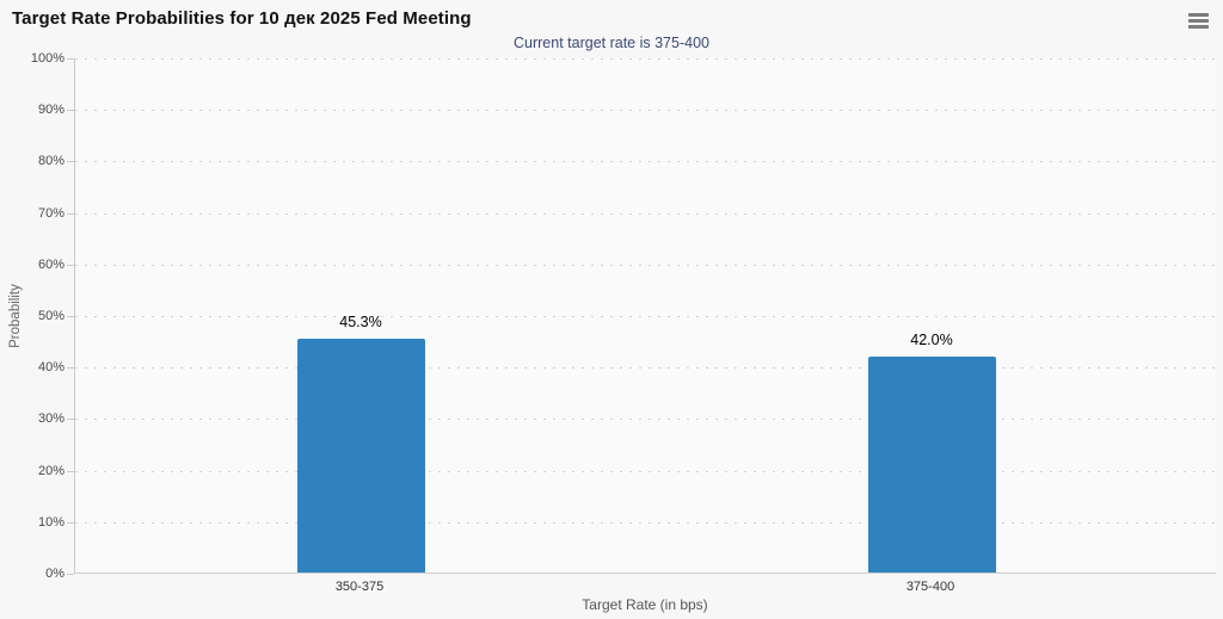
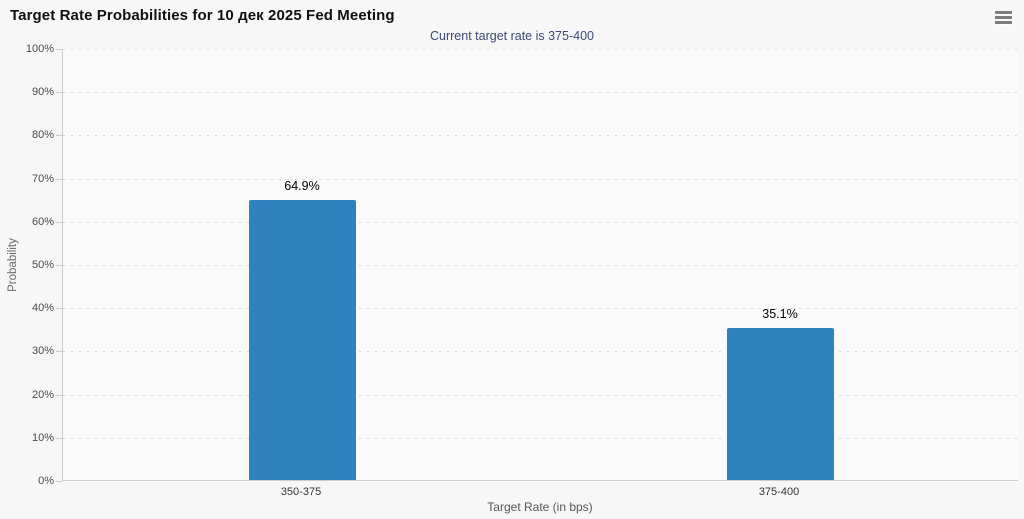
350-375: 45.3% -> 64.9%
375-400: 42.0% -> 35.1%
